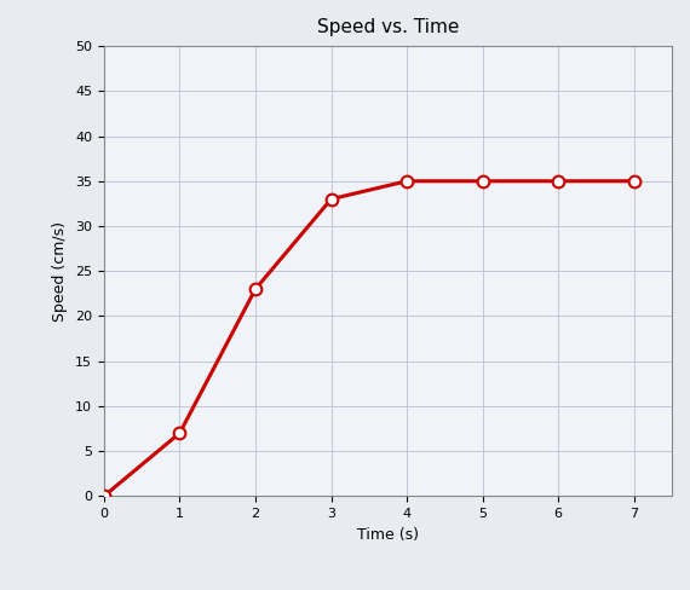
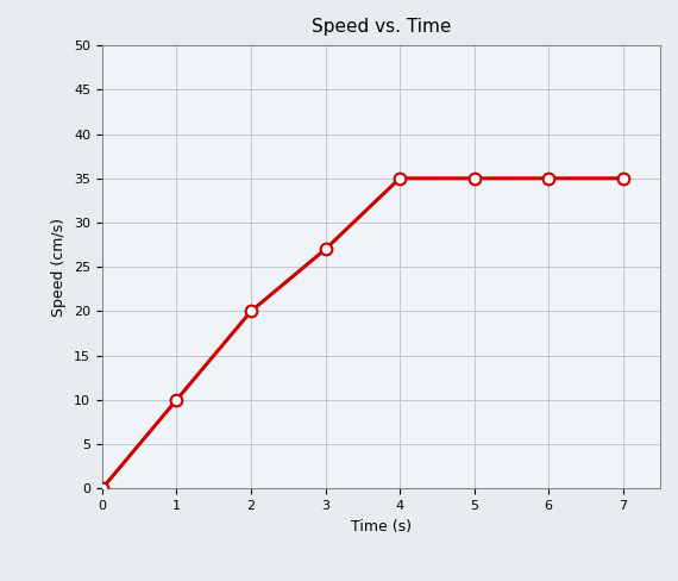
1: 7 -> 10
2: 23 -> 20
3: 33 -> 27
